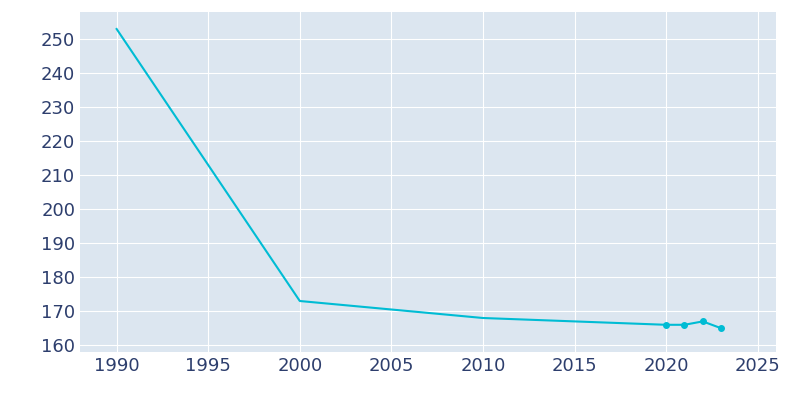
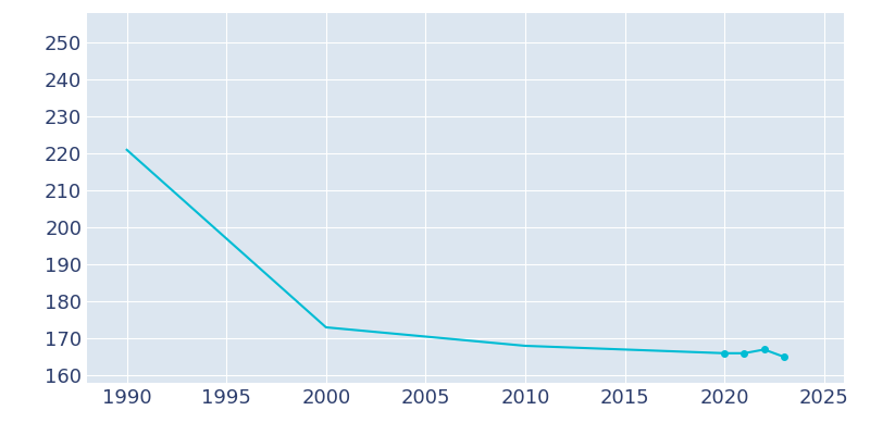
1990: 253 -> 221
